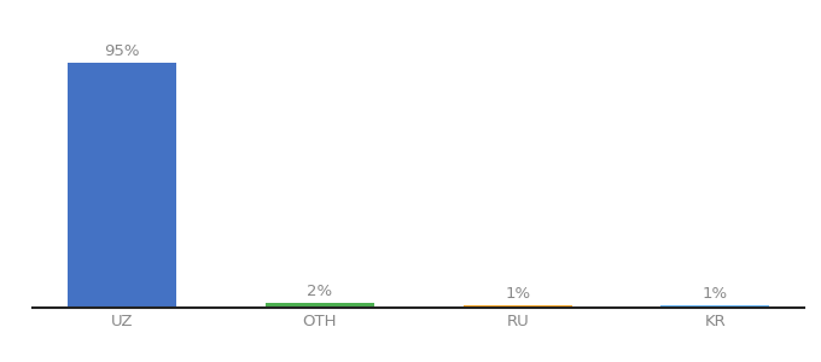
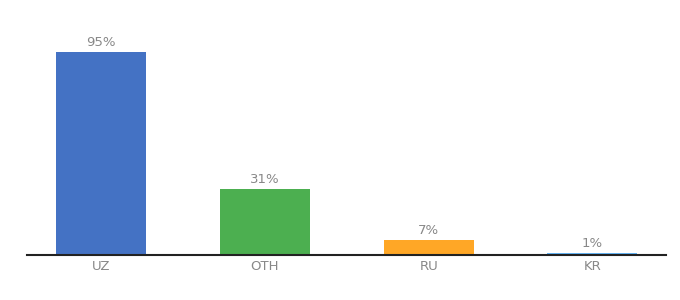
OTH: 2% -> 31%
RU: 1% -> 7%
